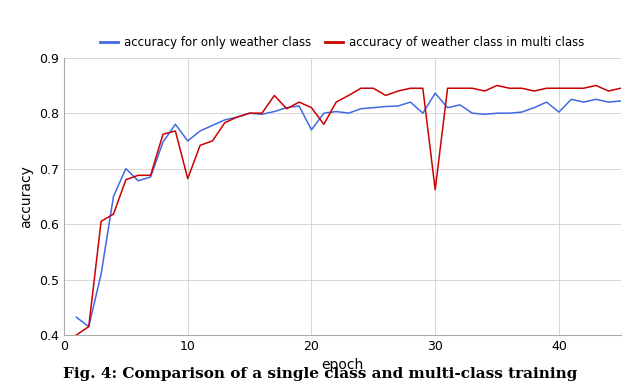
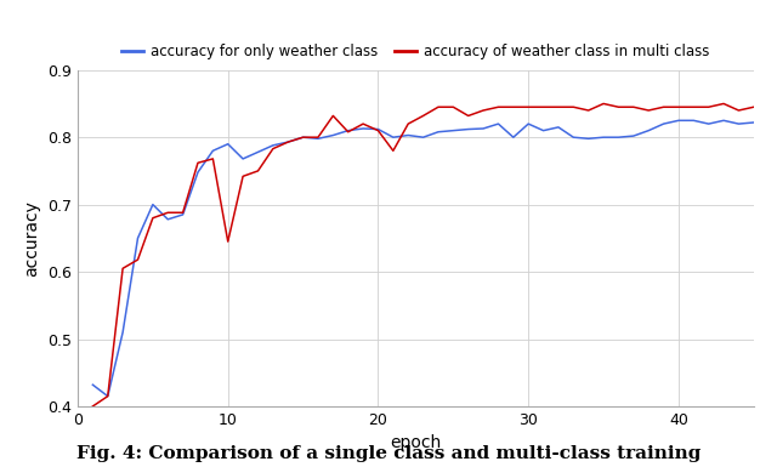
accuracy for only weather class/10: 0.750 -> 0.790
accuracy of weather class in multi class/10: 0.682 -> 0.645
accuracy for only weather class/20: 0.770 -> 0.812
accuracy for only weather class/30: 0.836 -> 0.820
accuracy of weather class in multi class/30: 0.662 -> 0.845
accuracy for only weather class/40: 0.802 -> 0.825
